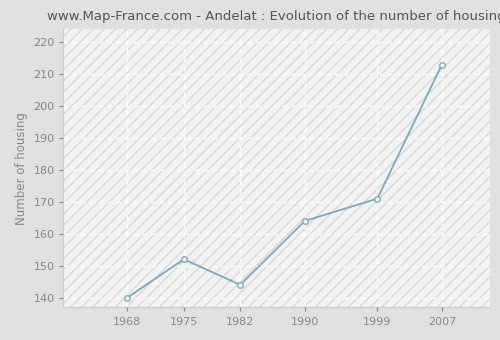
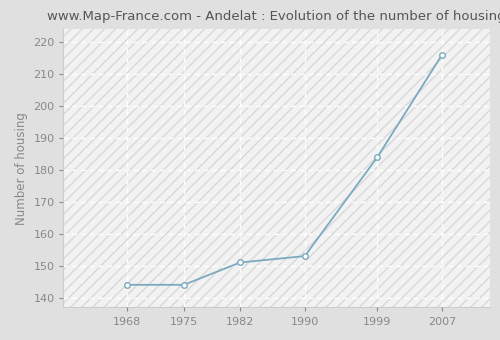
1968: 140 -> 144
1975: 152 -> 144
1982: 144 -> 151
1990: 164 -> 153
1999: 171 -> 184
2007: 213 -> 216
